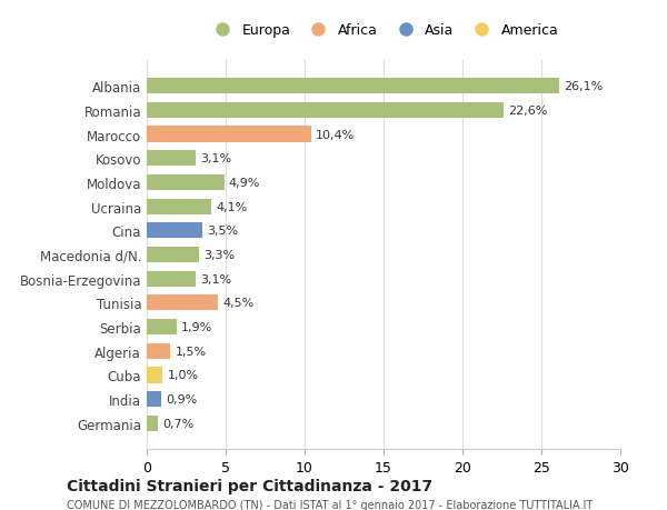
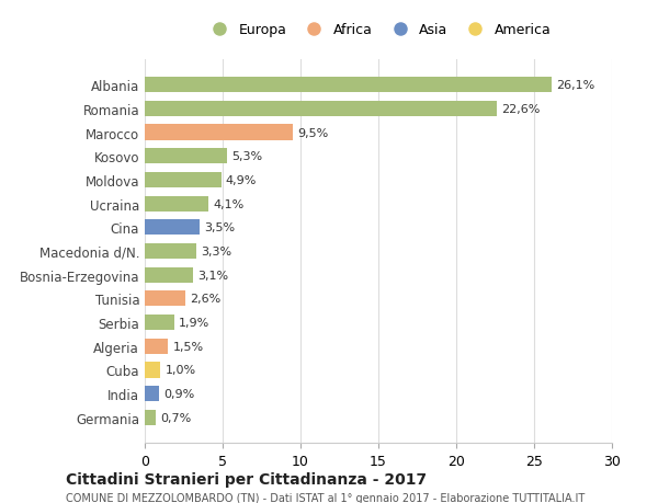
Marocco: 10,4% -> 9,5%
Kosovo: 3,1% -> 5,3%
Tunisia: 4,5% -> 2,6%
